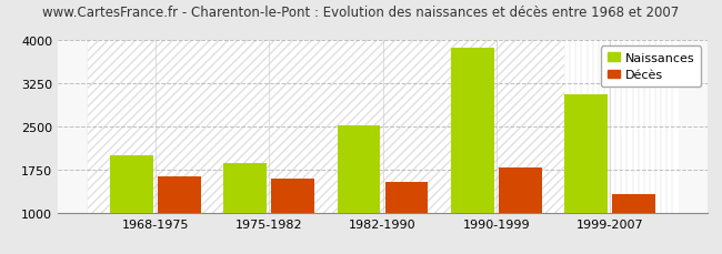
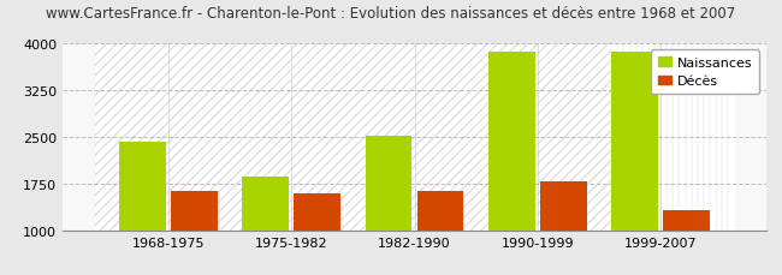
Naissances/1968-1975: 2000 -> 2420
Décès/1982-1990: 1540 -> 1640
Naissances/1999-2007: 3060 -> 3860
